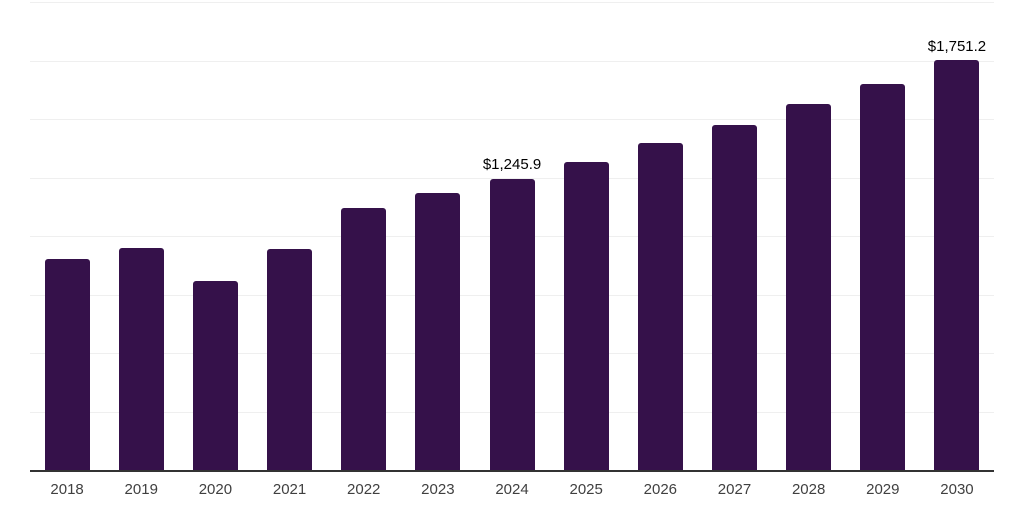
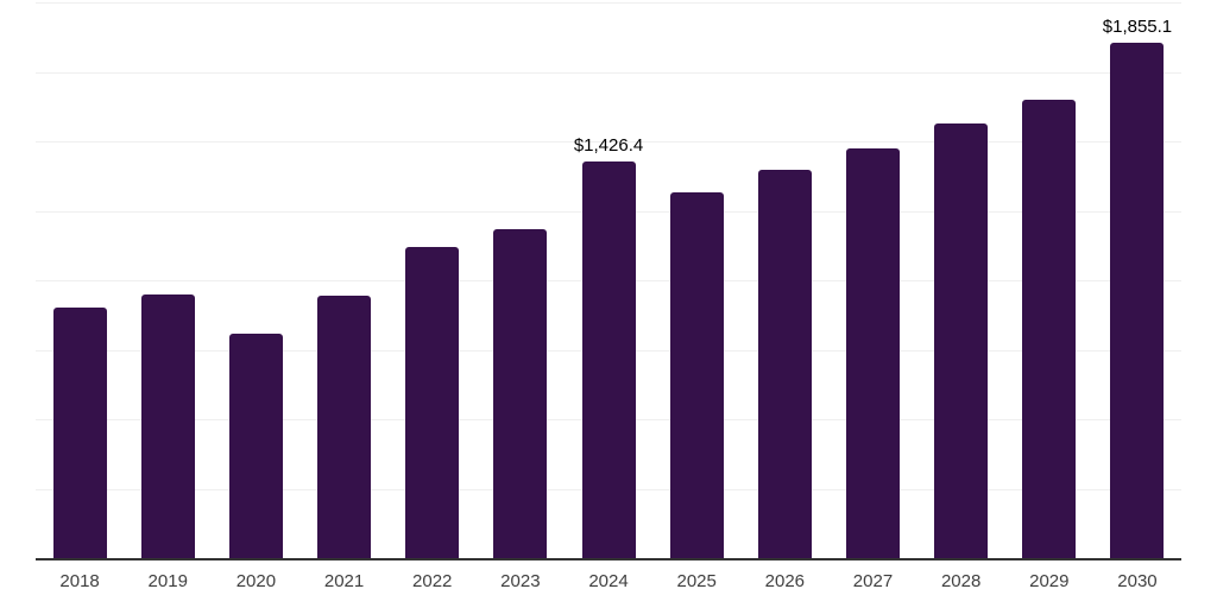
2024: $1,245.9 -> $1,426.4
2030: $1,751.2 -> $1,855.1
